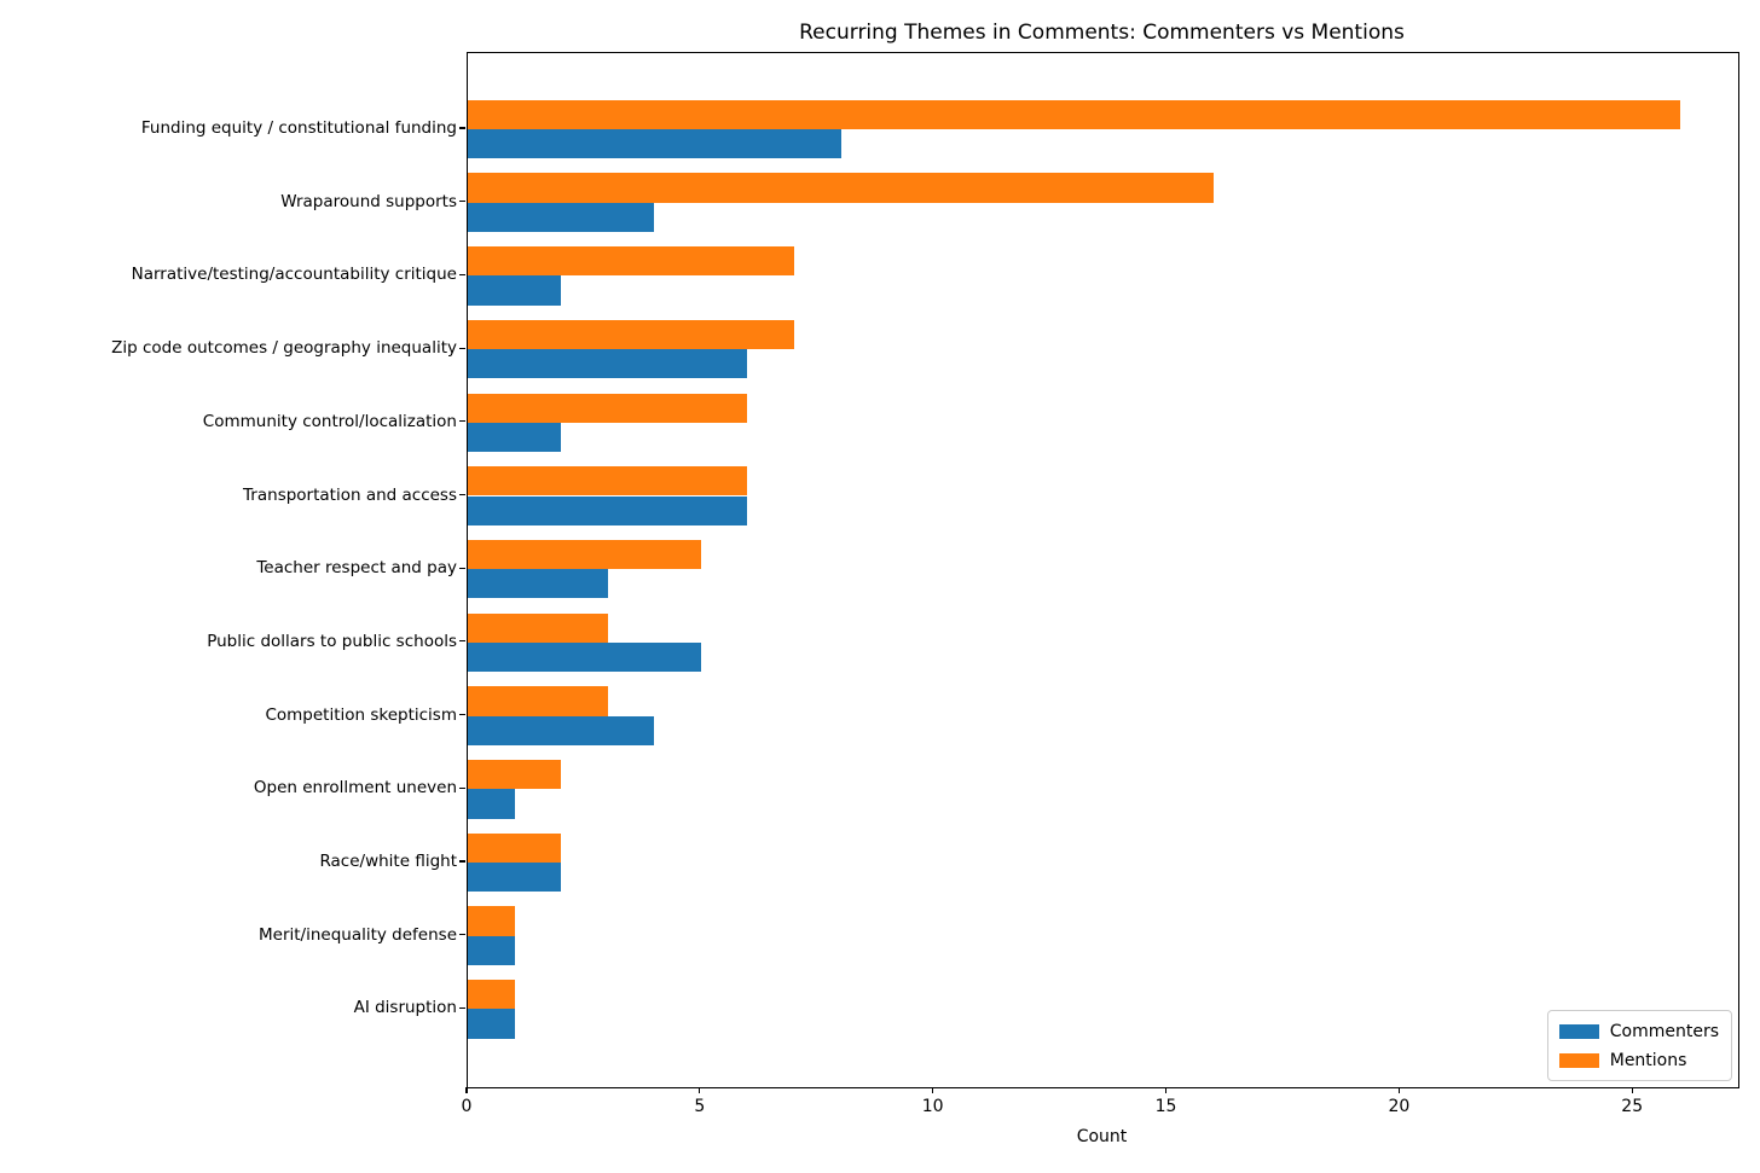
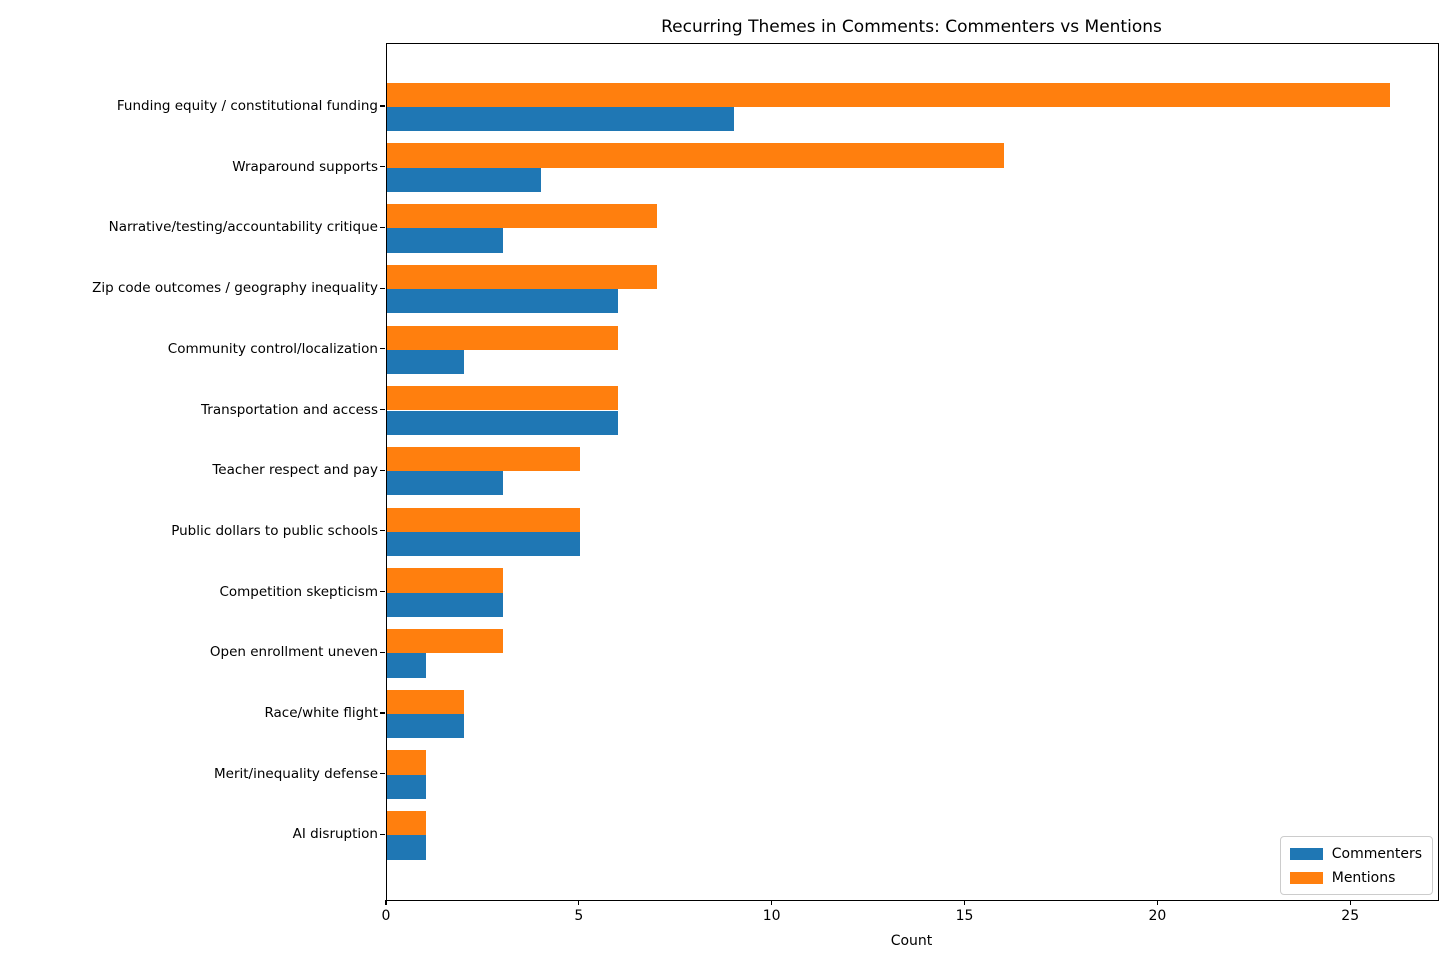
Commenters/Funding equity / constitutional funding: 8 -> 9
Commenters/Narrative/testing/accountability critique: 2 -> 3
Mentions/Public dollars to public schools: 3 -> 5
Commenters/Competition skepticism: 4 -> 3
Mentions/Open enrollment uneven: 2 -> 3
